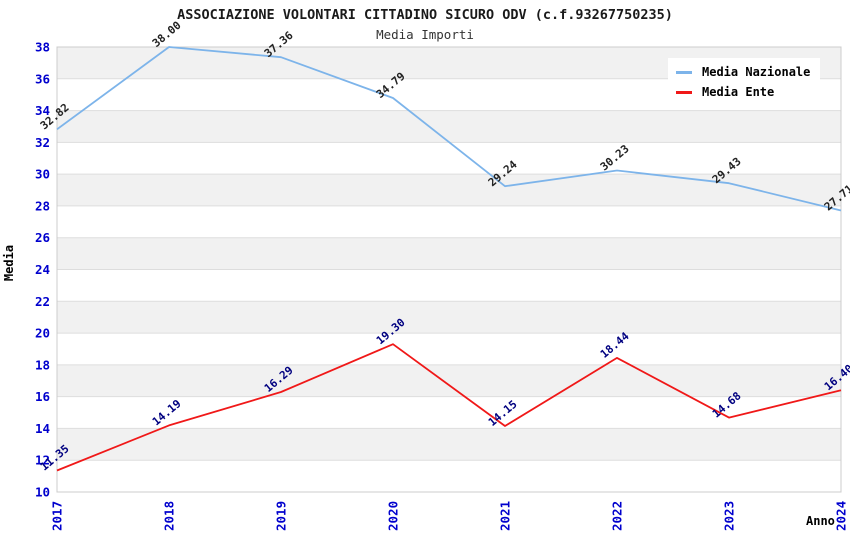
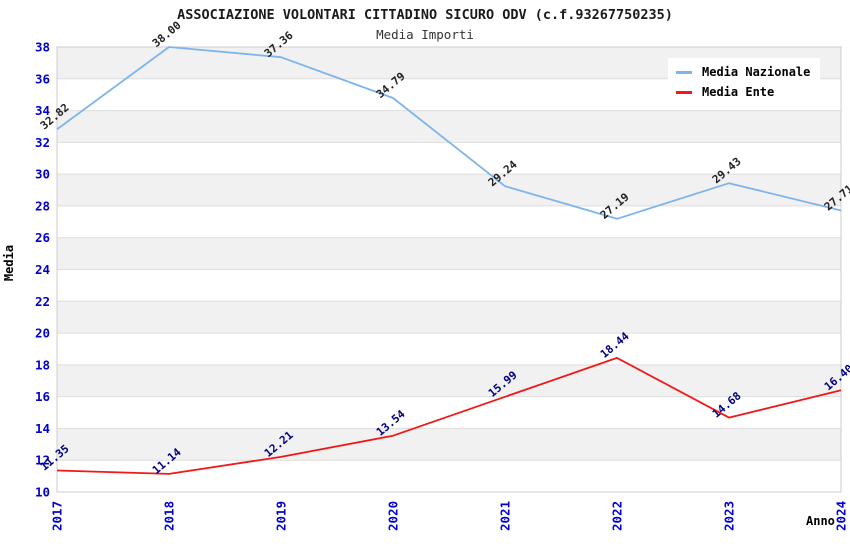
Media Ente/2018: 14.19 -> 11.14
Media Ente/2019: 16.29 -> 12.21
Media Ente/2020: 19.30 -> 13.54
Media Ente/2021: 14.15 -> 15.99
Media Nazionale/2022: 30.23 -> 27.19
